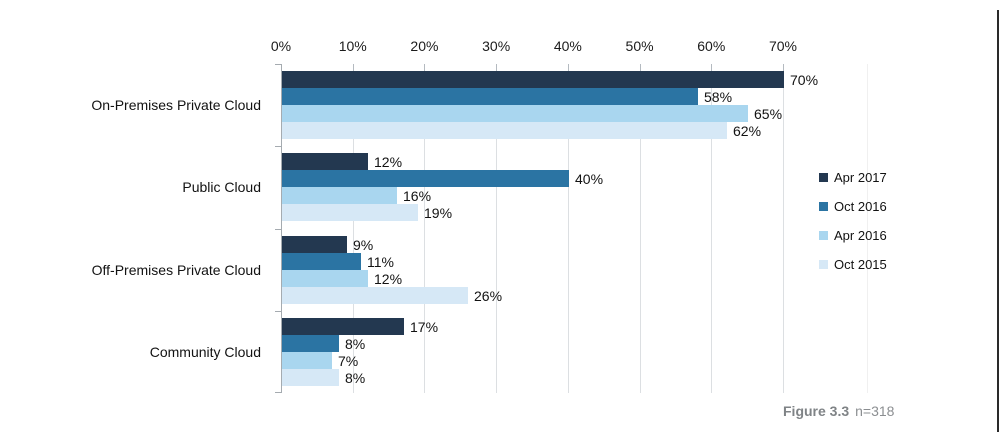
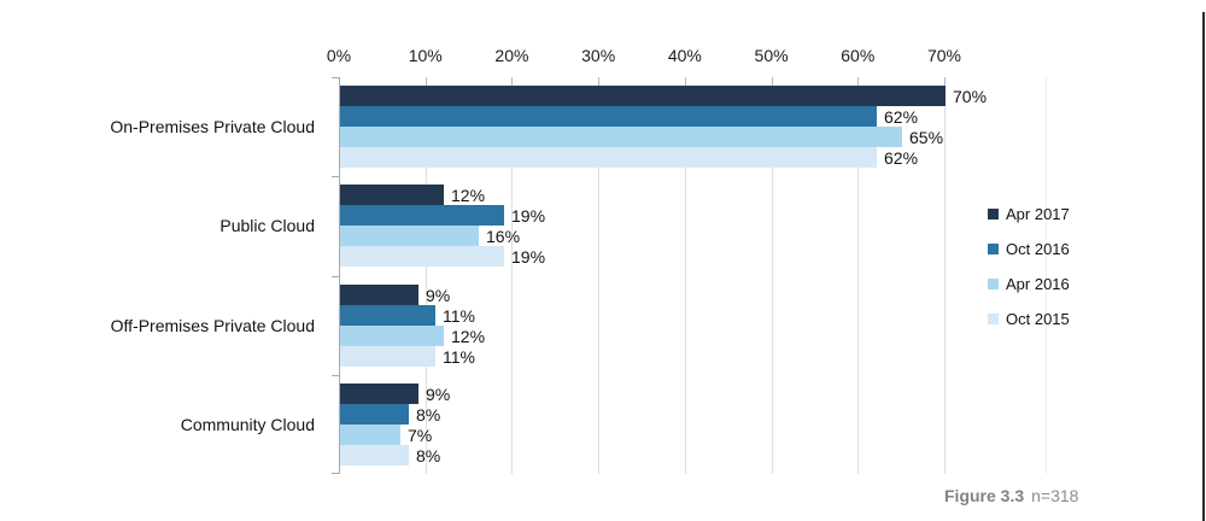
Oct 2016/On-Premises Private Cloud: 58% -> 62%
Oct 2016/Public Cloud: 40% -> 19%
Oct 2015/Off-Premises Private Cloud: 26% -> 11%
Apr 2017/Community Cloud: 17% -> 9%
